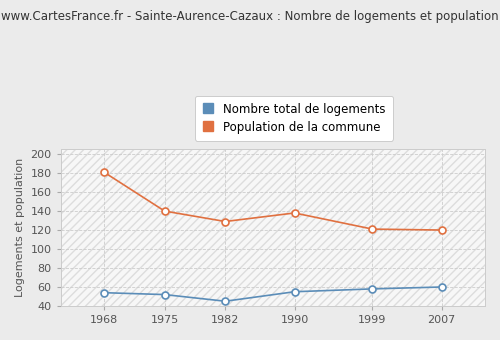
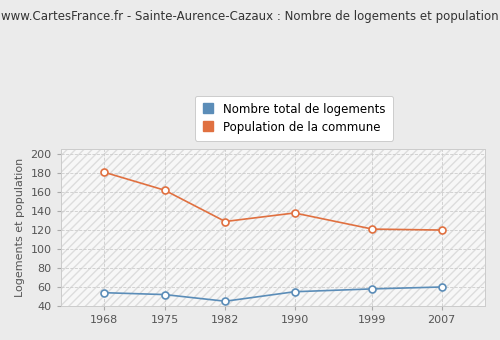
Population de la commune/1975: 140 -> 162
